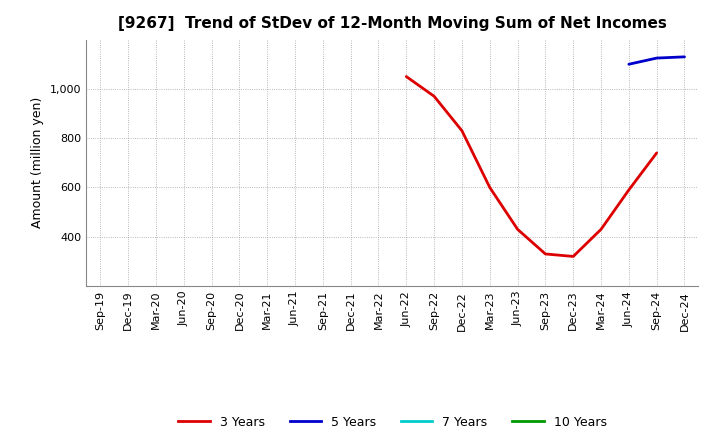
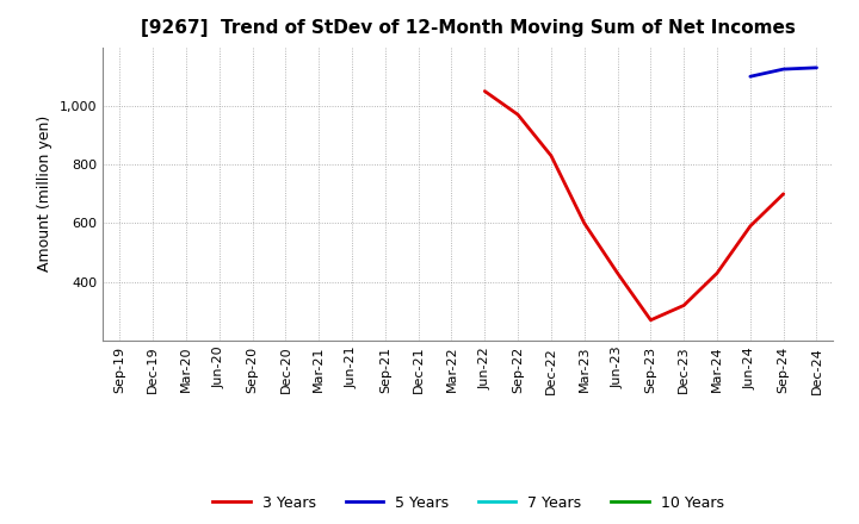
3 Years/Sep-23: 330 -> 270
3 Years/Sep-24: 740 -> 700
